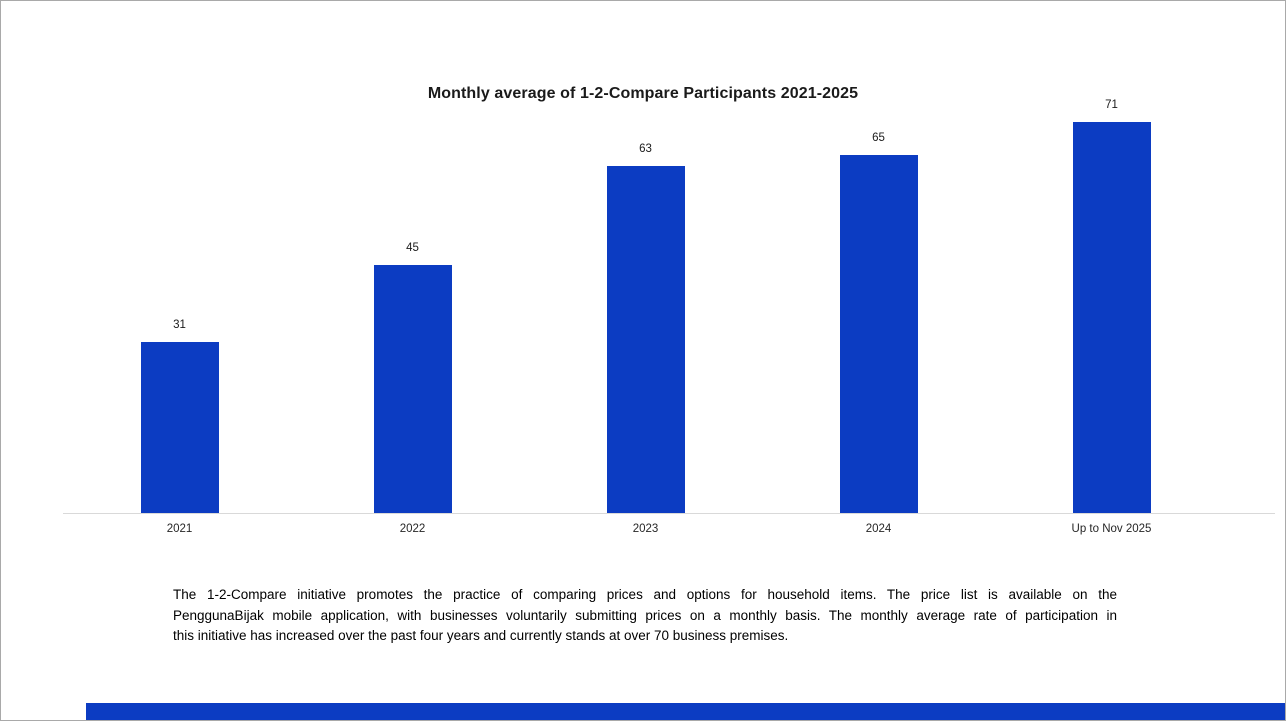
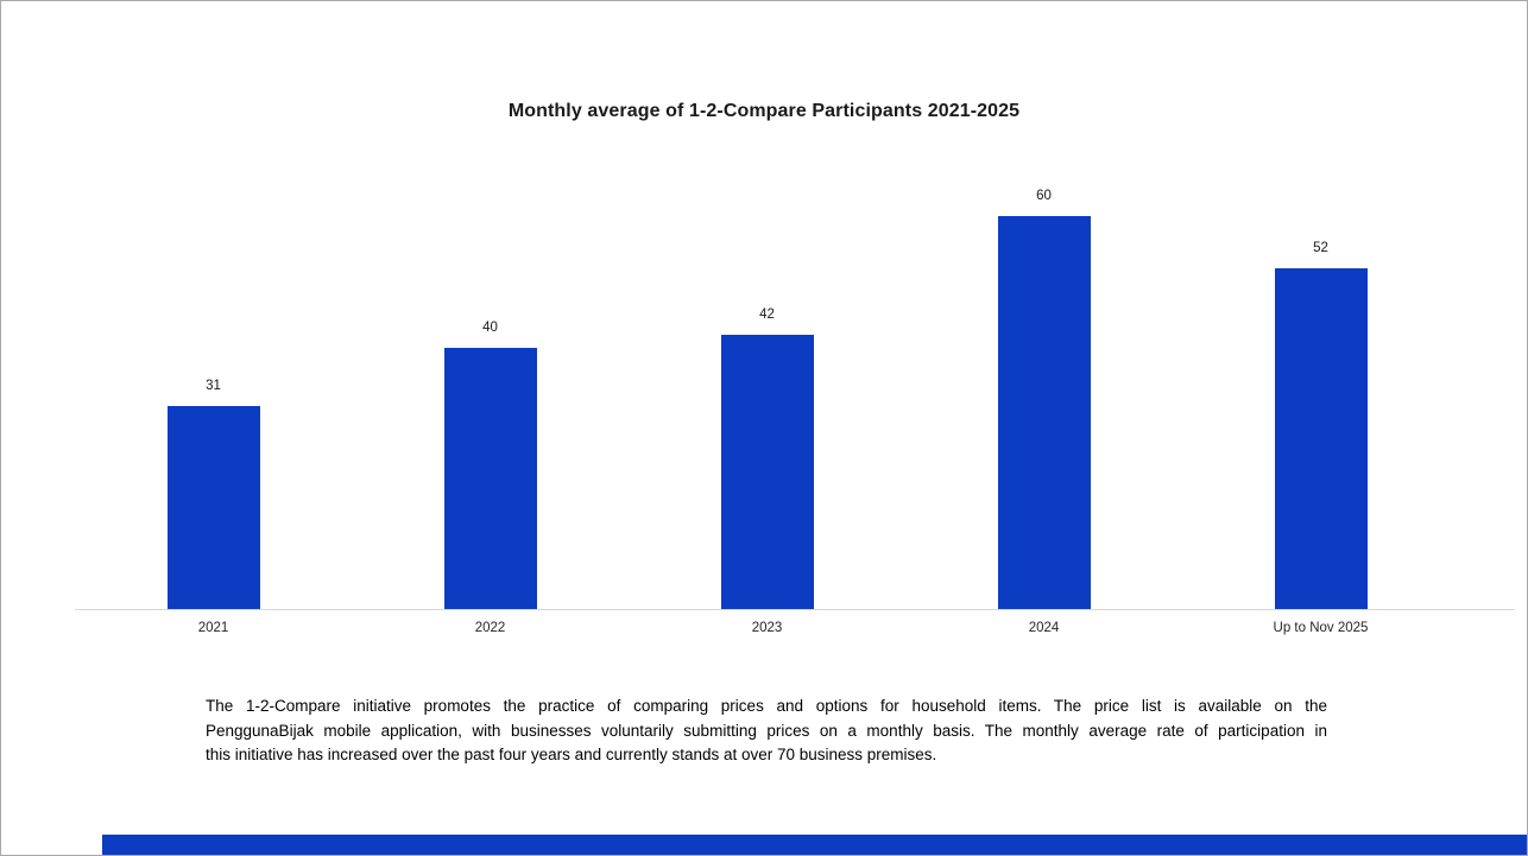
2022: 45 -> 40
2023: 63 -> 42
2024: 65 -> 60
Up to Nov 2025: 71 -> 52
